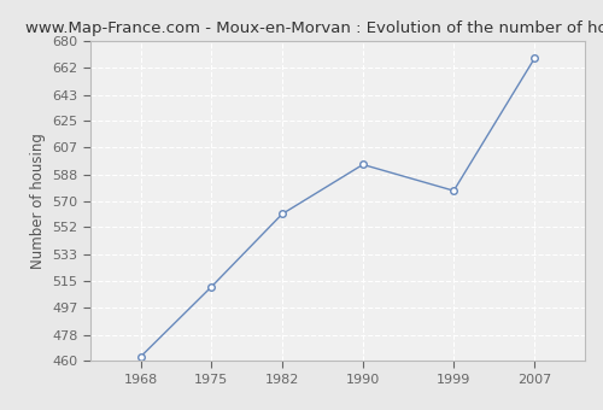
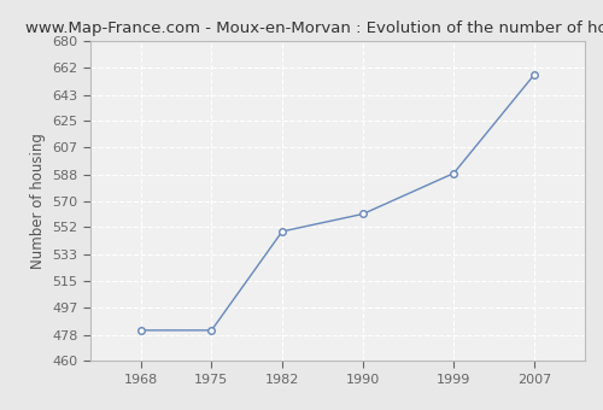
1968: 463 -> 481
1975: 511 -> 481
1982: 561 -> 549
1990: 595 -> 561
1999: 577 -> 589
2007: 668 -> 657
